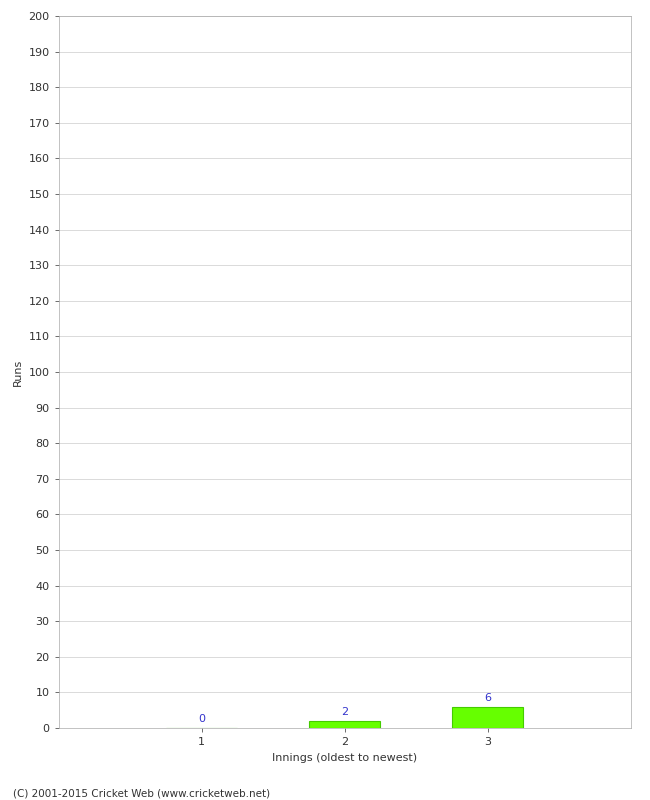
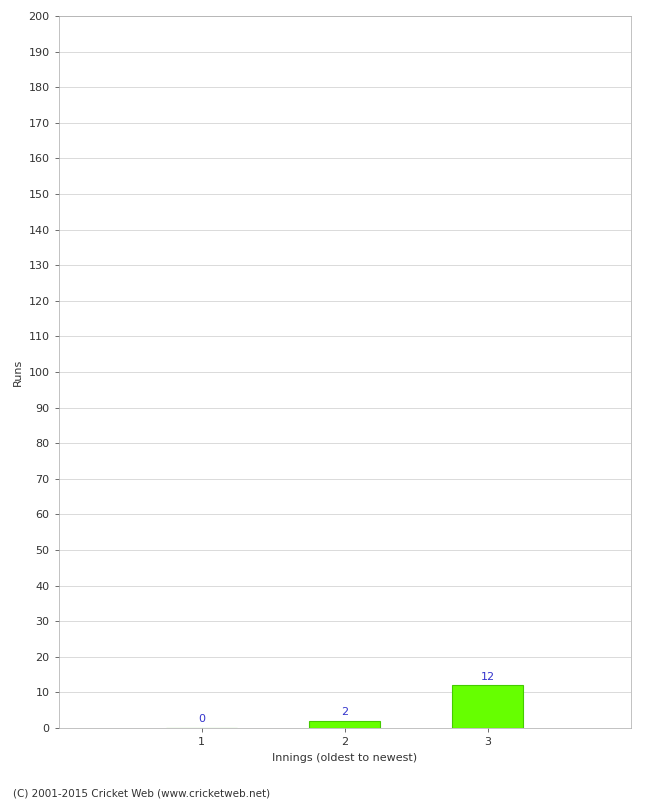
3: 6 -> 12
